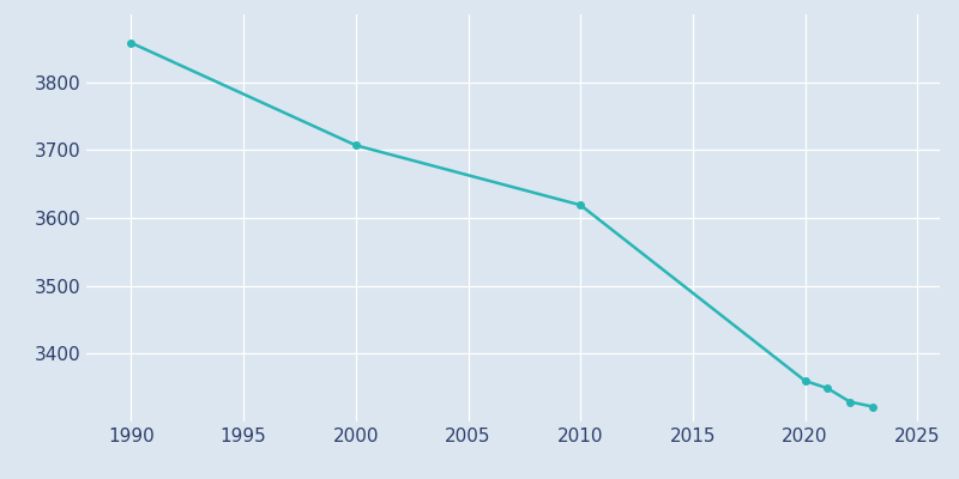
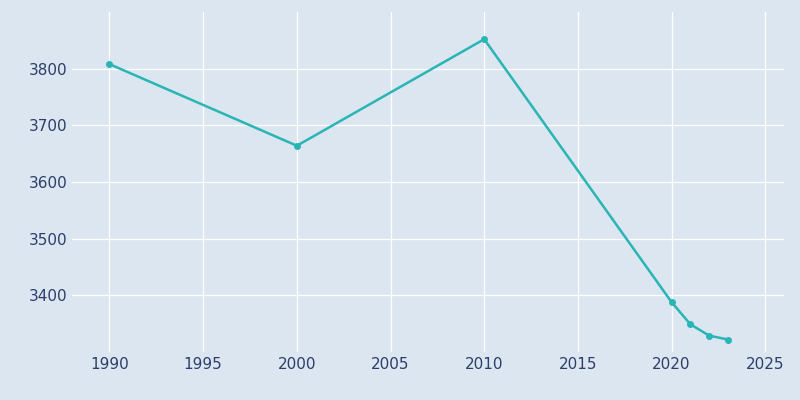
1990: 3858 -> 3808
2000: 3707 -> 3664
2010: 3619 -> 3852
2020: 3360 -> 3388
